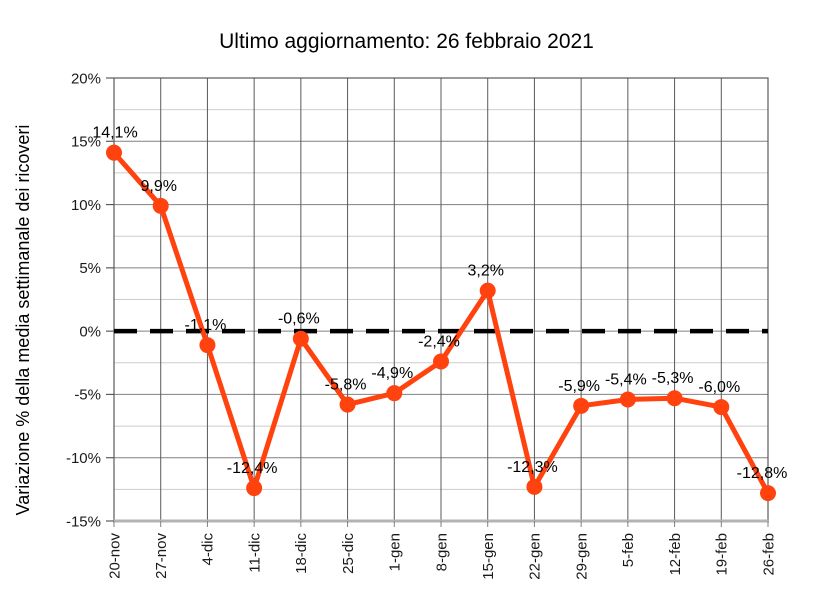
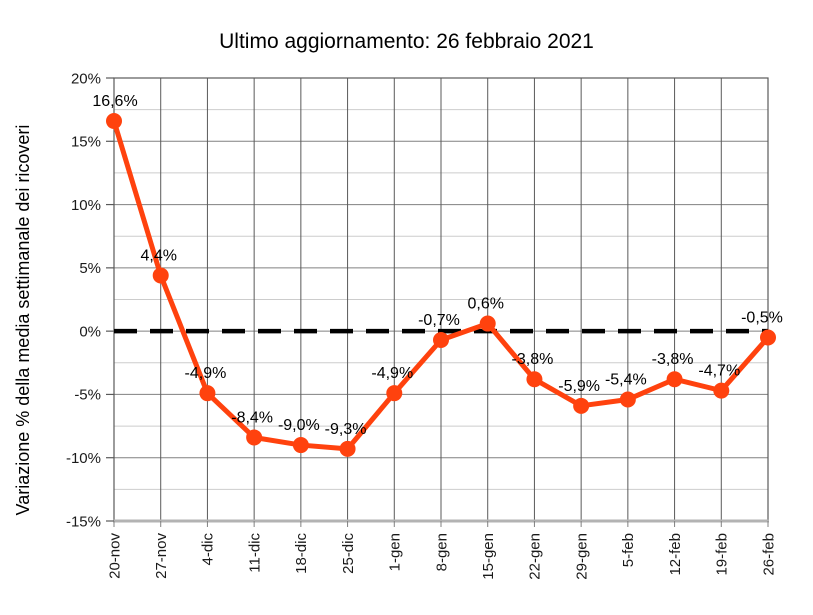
20-nov: 14,1% -> 16,6%
27-nov: 9,9% -> 4,4%
4-dic: -1,1% -> -4,9%
11-dic: -12,4% -> -8,4%
18-dic: -0,6% -> -9,0%
25-dic: -5,8% -> -9,3%
8-gen: -2,4% -> -0,7%
15-gen: 3,2% -> 0,6%
22-gen: -12,3% -> -3,8%
12-feb: -5,3% -> -3,8%
19-feb: -6,0% -> -4,7%
26-feb: -12,8% -> -0,5%
